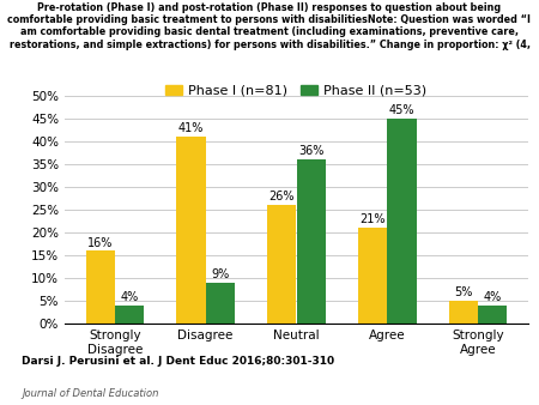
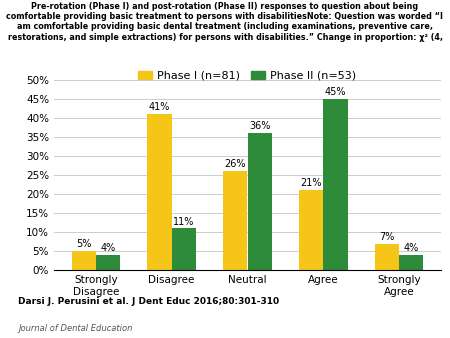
Phase I (n=81)/Strongly Disagree: 16% -> 5%
Phase II (n=53)/Disagree: 9% -> 11%
Phase I (n=81)/Strongly Agree: 5% -> 7%
